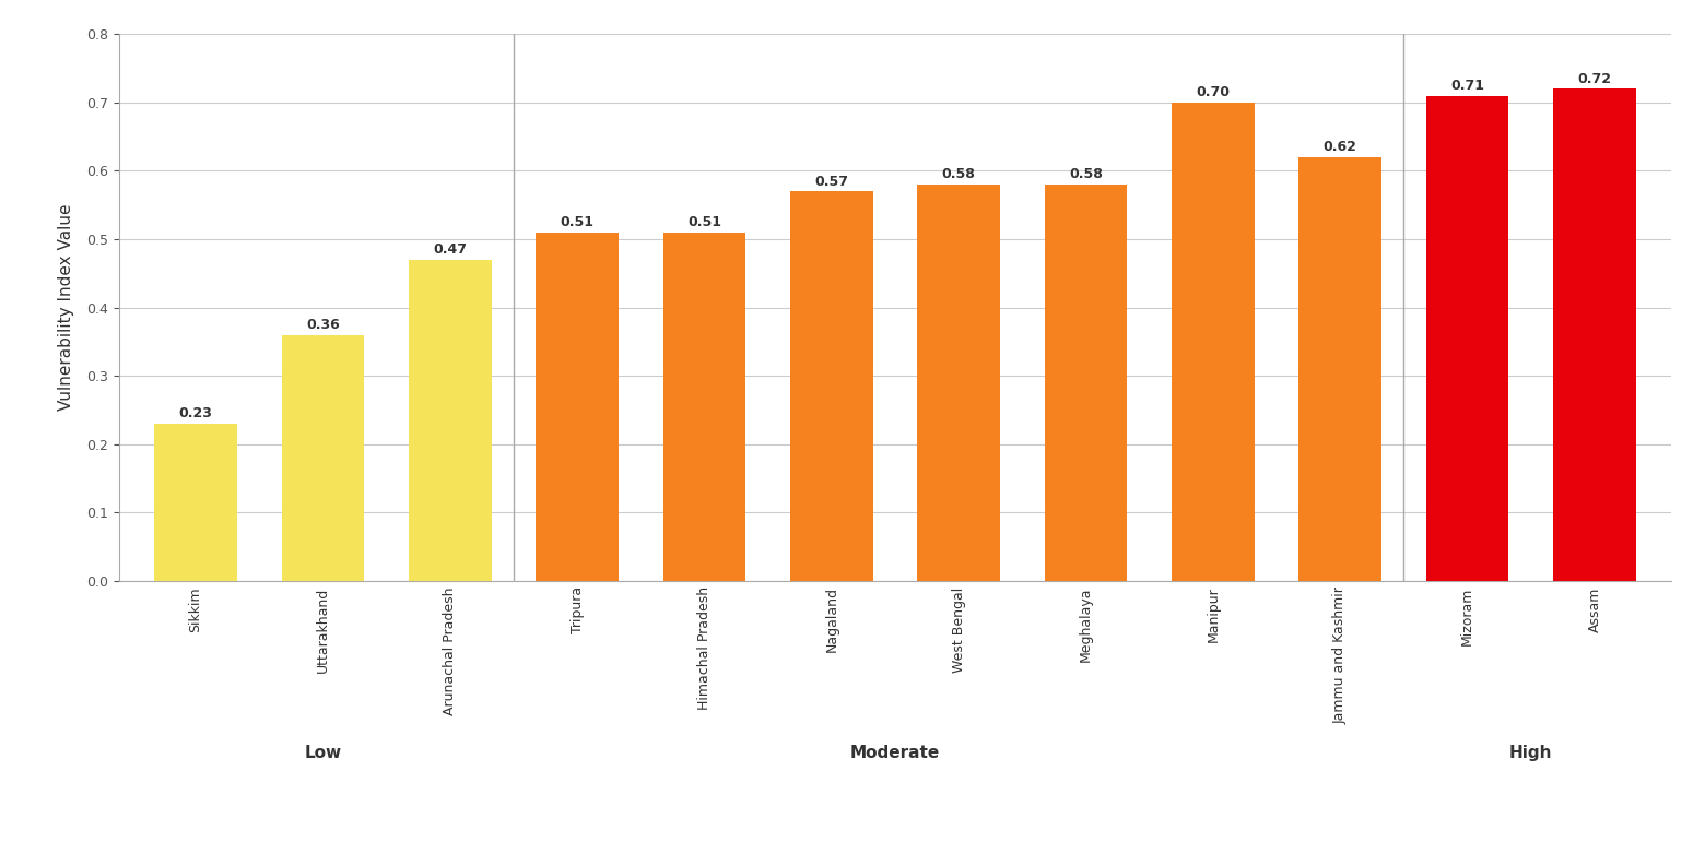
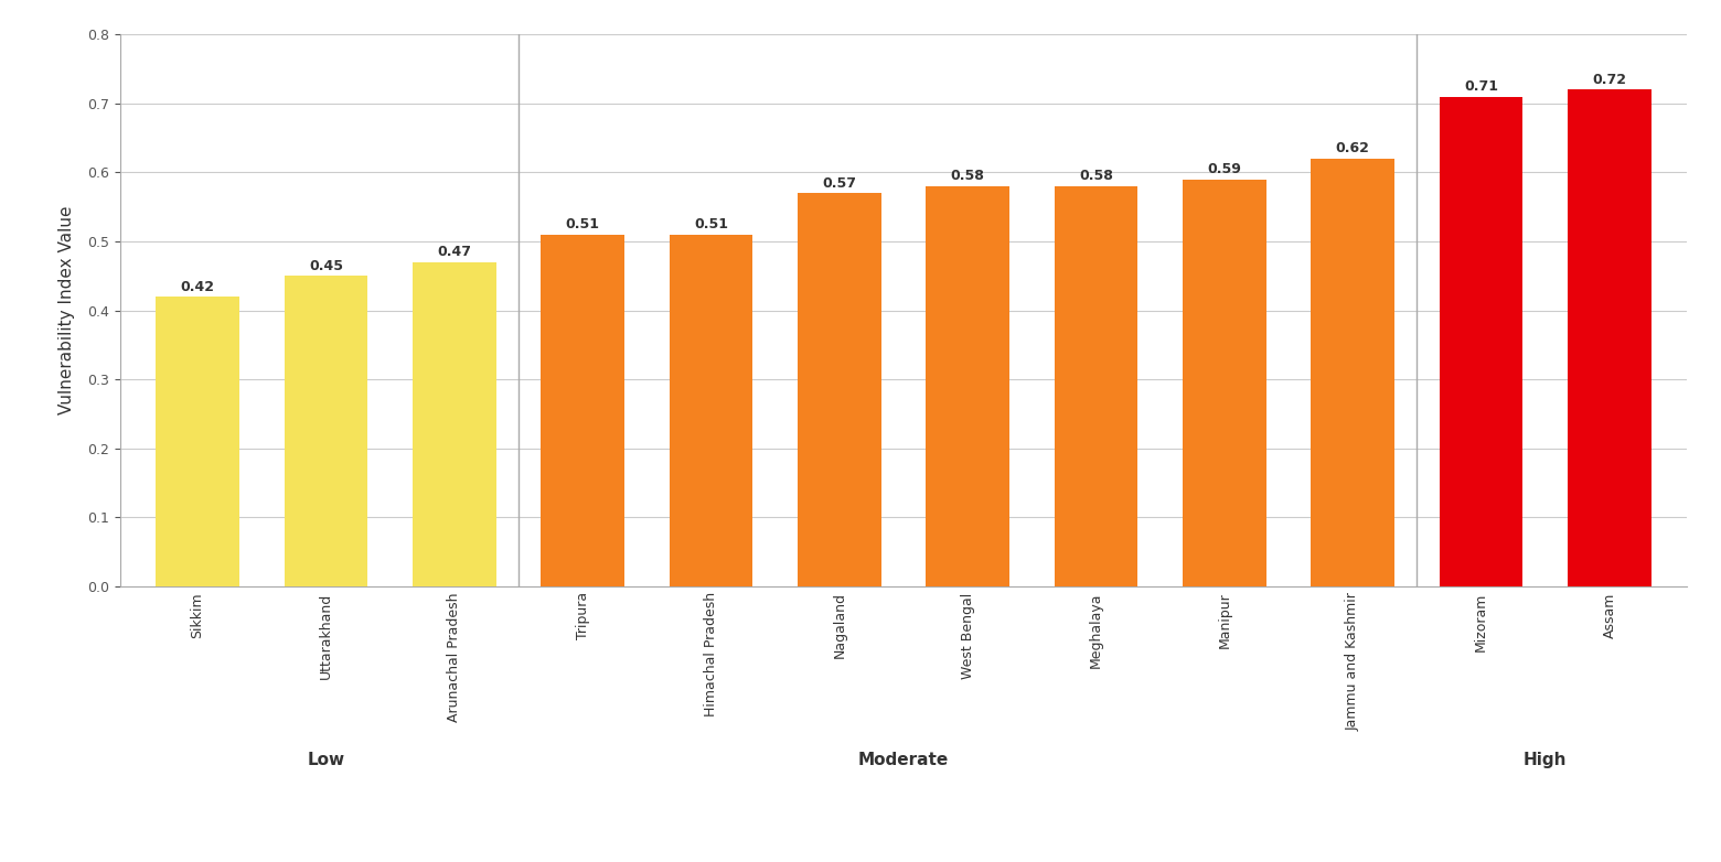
Sikkim: 0.23 -> 0.42
Uttarakhand: 0.36 -> 0.45
Manipur: 0.70 -> 0.59
